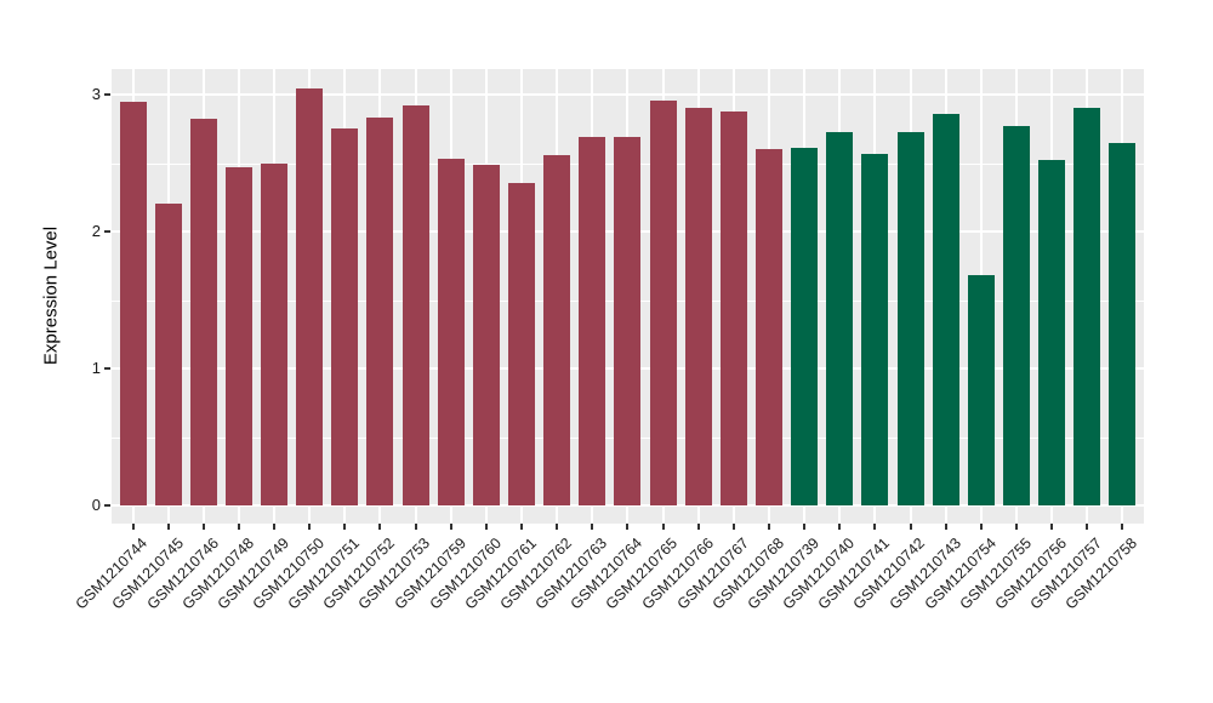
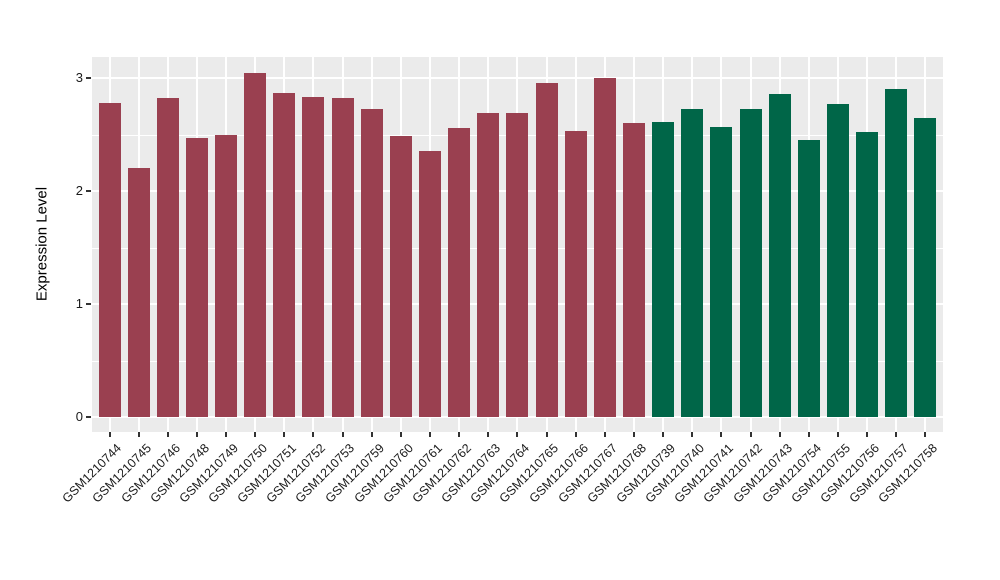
GSM1210744: 2.95 -> 2.78
GSM1210751: 2.75 -> 2.87
GSM1210753: 2.92 -> 2.82
GSM1210759: 2.53 -> 2.73
GSM1210766: 2.90 -> 2.53
GSM1210767: 2.88 -> 3.00
GSM1210754: 1.68 -> 2.45
